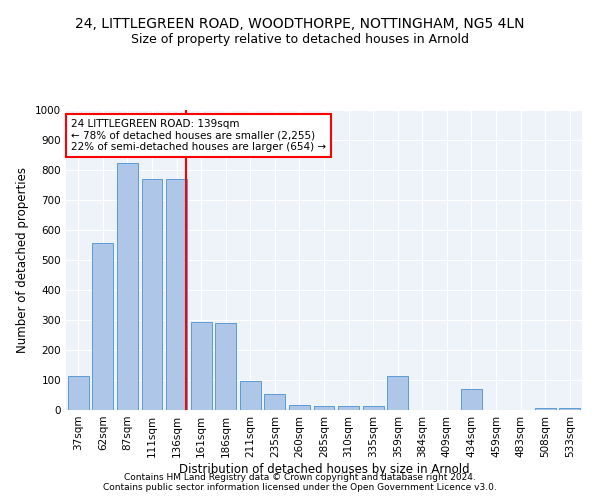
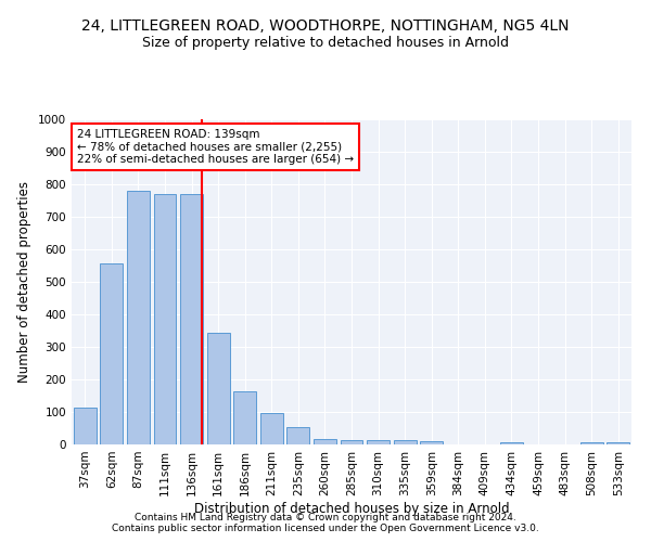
87sqm: 825 -> 780
161sqm: 295 -> 343
186sqm: 290 -> 165
359sqm: 115 -> 10
434sqm: 70 -> 8
